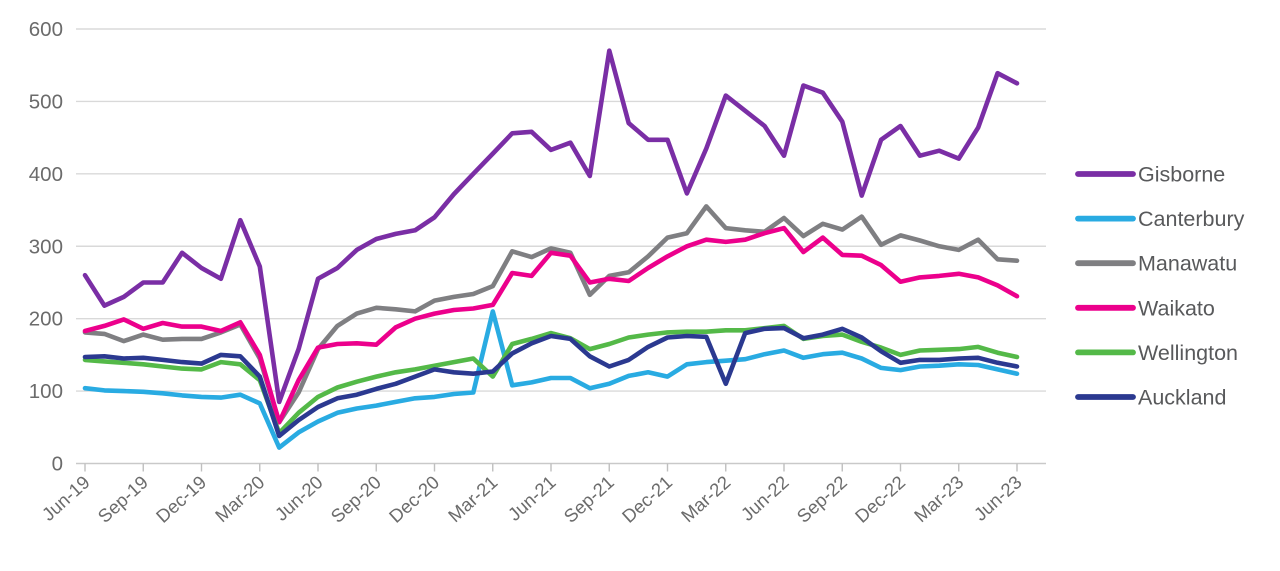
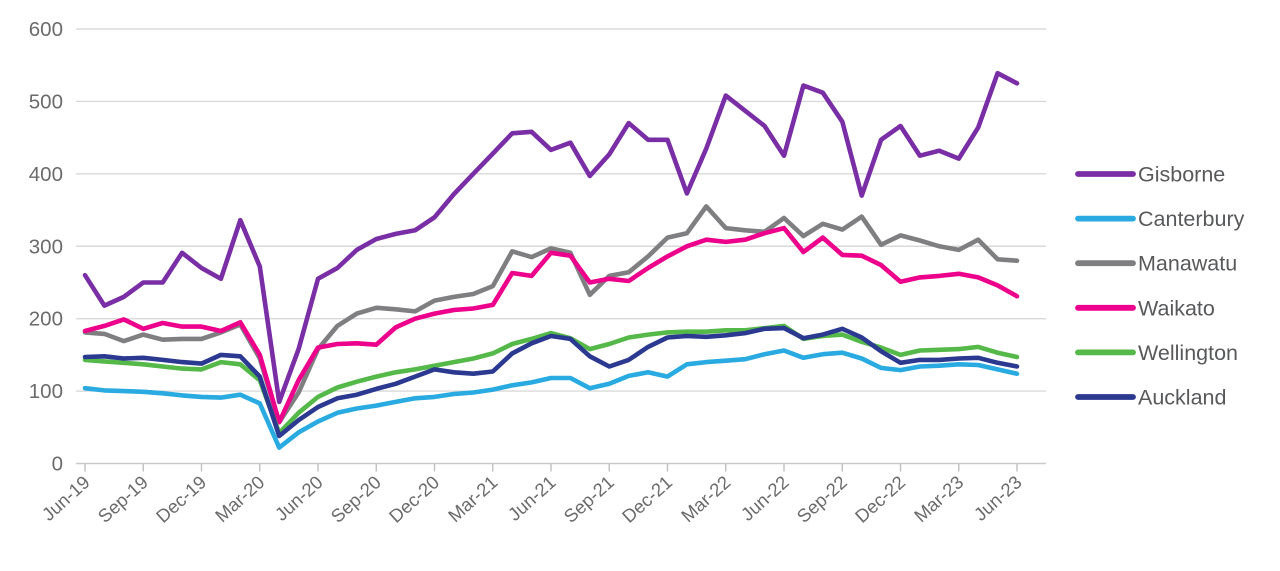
Canterbury/Mar-21: 210 -> 100
Wellington/Mar-21: 120 -> 150
Gisborne/Sep-21: 570 -> 430
Auckland/Mar-22: 110 -> 180
